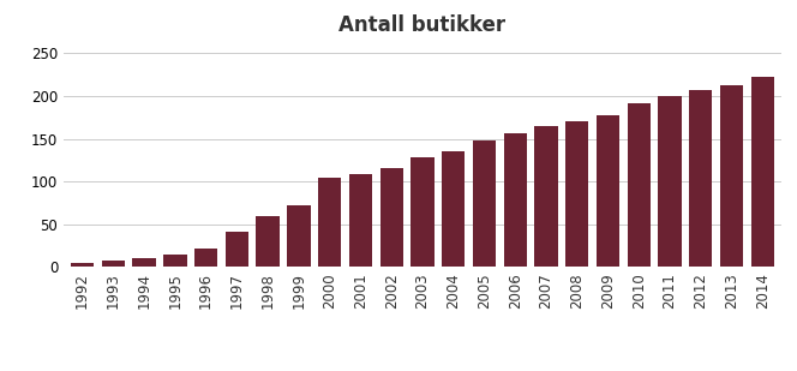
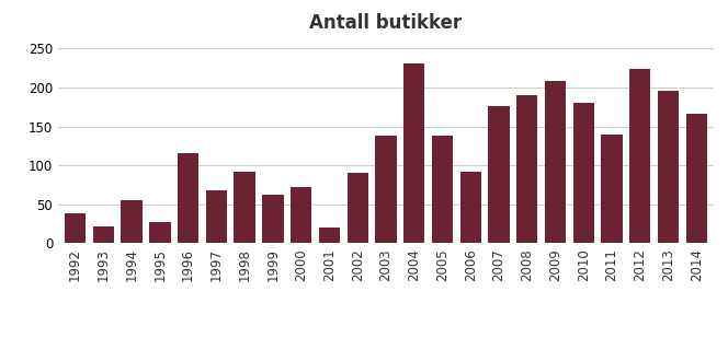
1992: 5 -> 38
1993: 7 -> 22
1994: 10 -> 56
1995: 15 -> 28
1996: 22 -> 116
1997: 42 -> 68
1998: 60 -> 92
1999: 72 -> 62
2000: 105 -> 72
2001: 108 -> 20
2002: 115 -> 90
2003: 128 -> 138
2004: 135 -> 230
2005: 148 -> 138
2006: 157 -> 92
2007: 165 -> 176
2008: 170 -> 190
2009: 178 -> 208
2010: 192 -> 180
2011: 200 -> 140
2012: 207 -> 224
2013: 213 -> 196
2014: 222 -> 166
